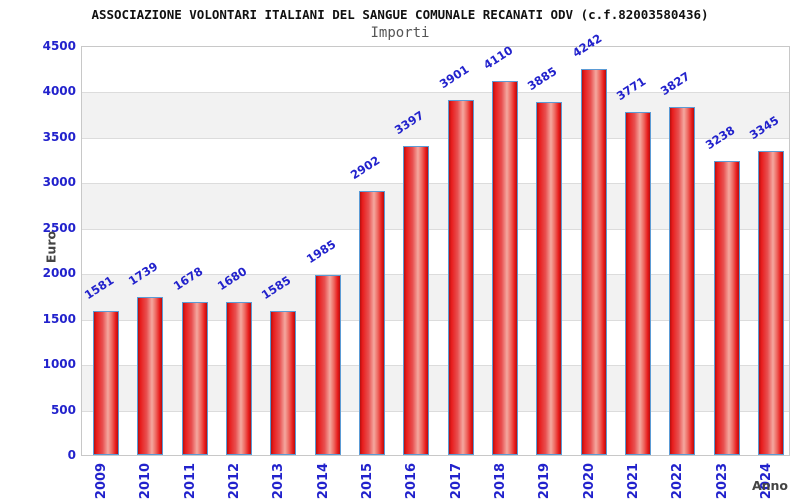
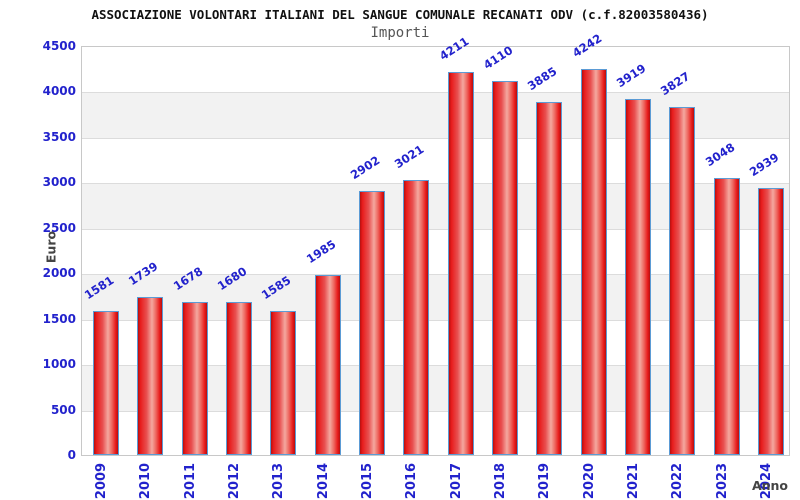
2016: 3397 -> 3021
2017: 3901 -> 4211
2021: 3771 -> 3919
2023: 3238 -> 3048
2024: 3345 -> 2939
